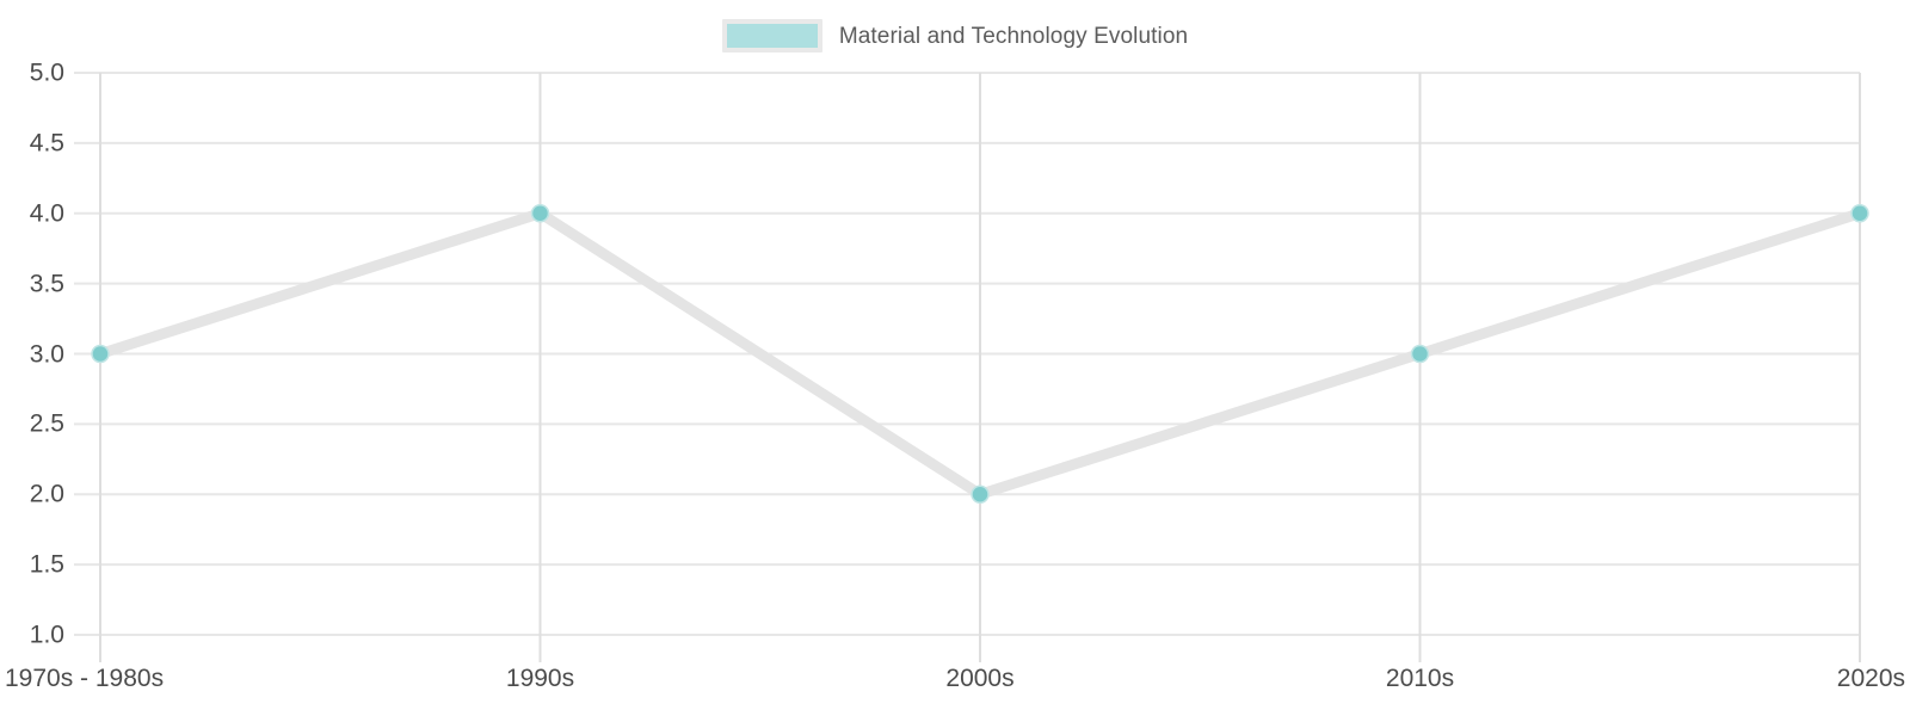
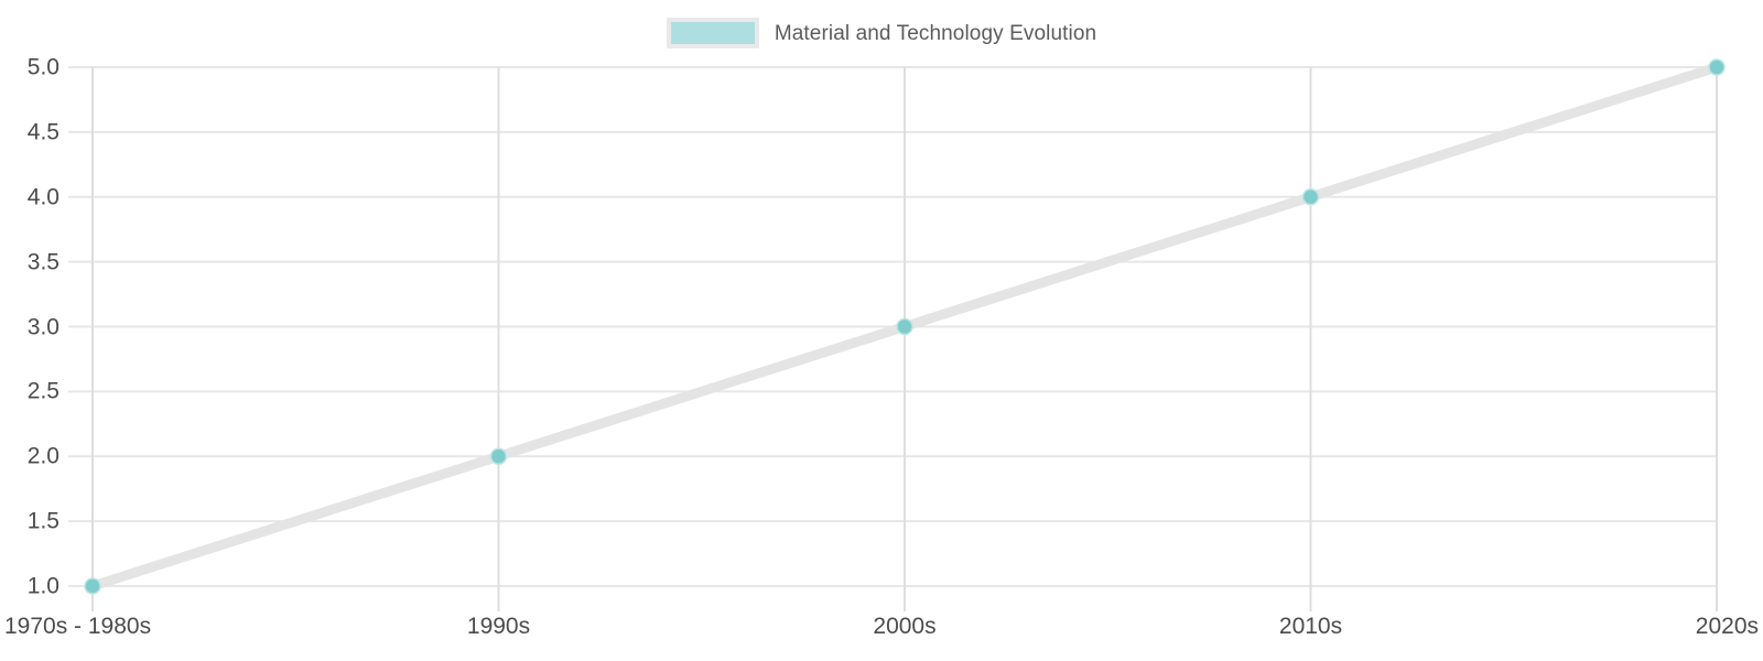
1970s - 1980s: 3 -> 1
1990s: 4 -> 2
2000s: 2 -> 3
2010s: 3 -> 4
2020s: 4 -> 5
